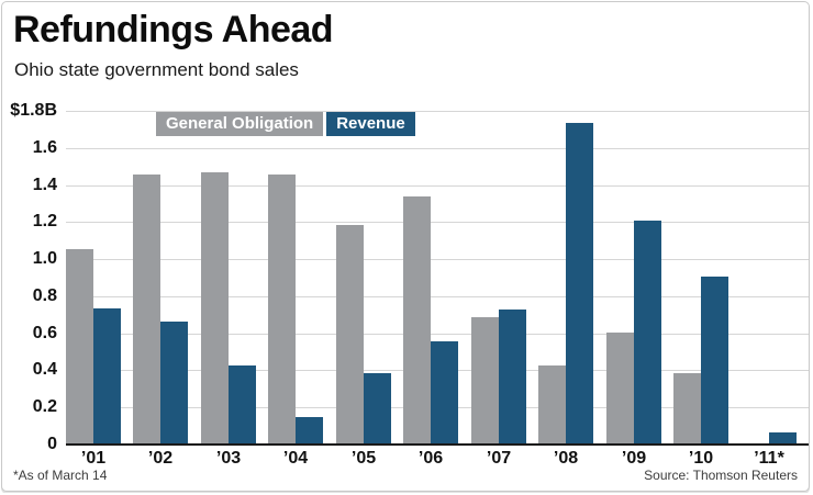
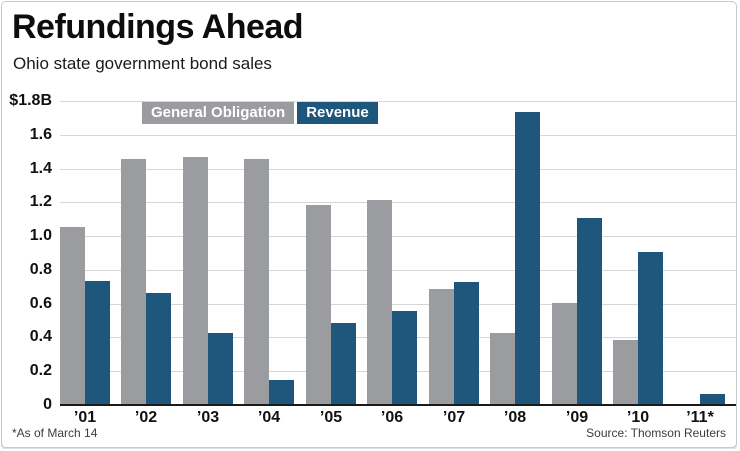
Revenue/’05: $0.38B -> $0.48B
General Obligation/’06: $1.33B -> $1.21B
Revenue/’09: $1.20B -> $1.10B
